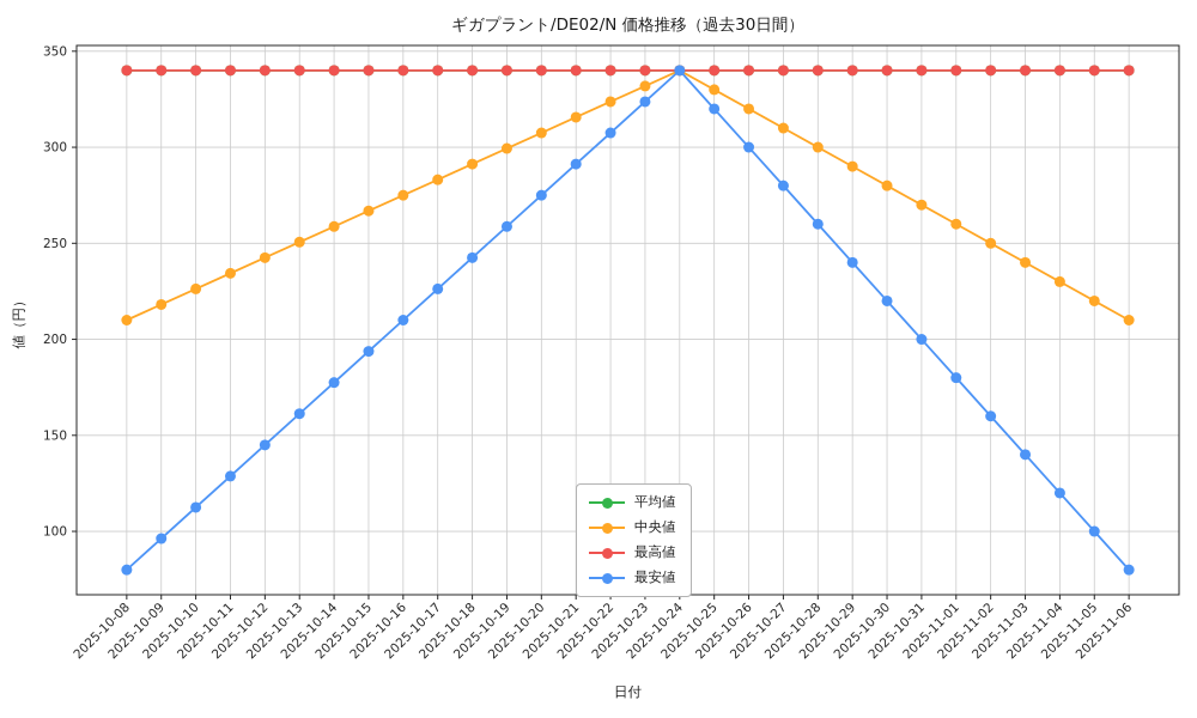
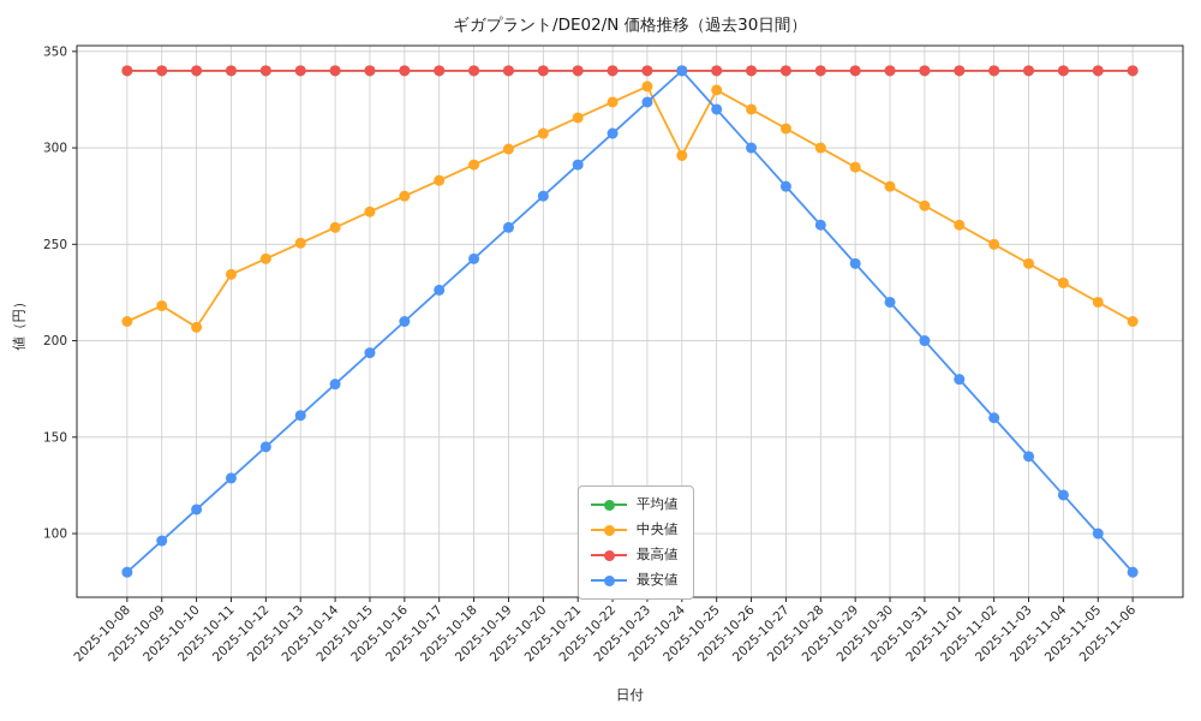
中央値/2025-10-10: 226 -> 207
中央値/2025-10-24: 340 -> 296
